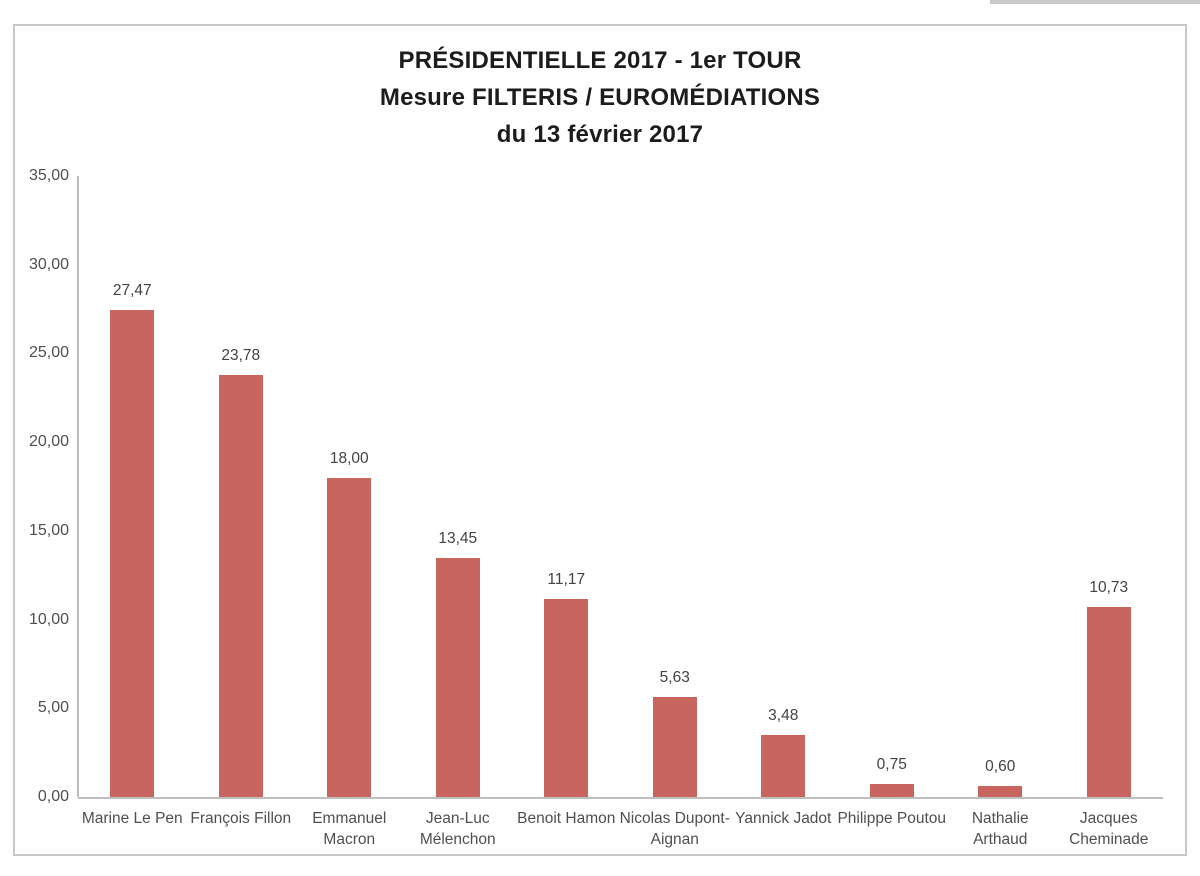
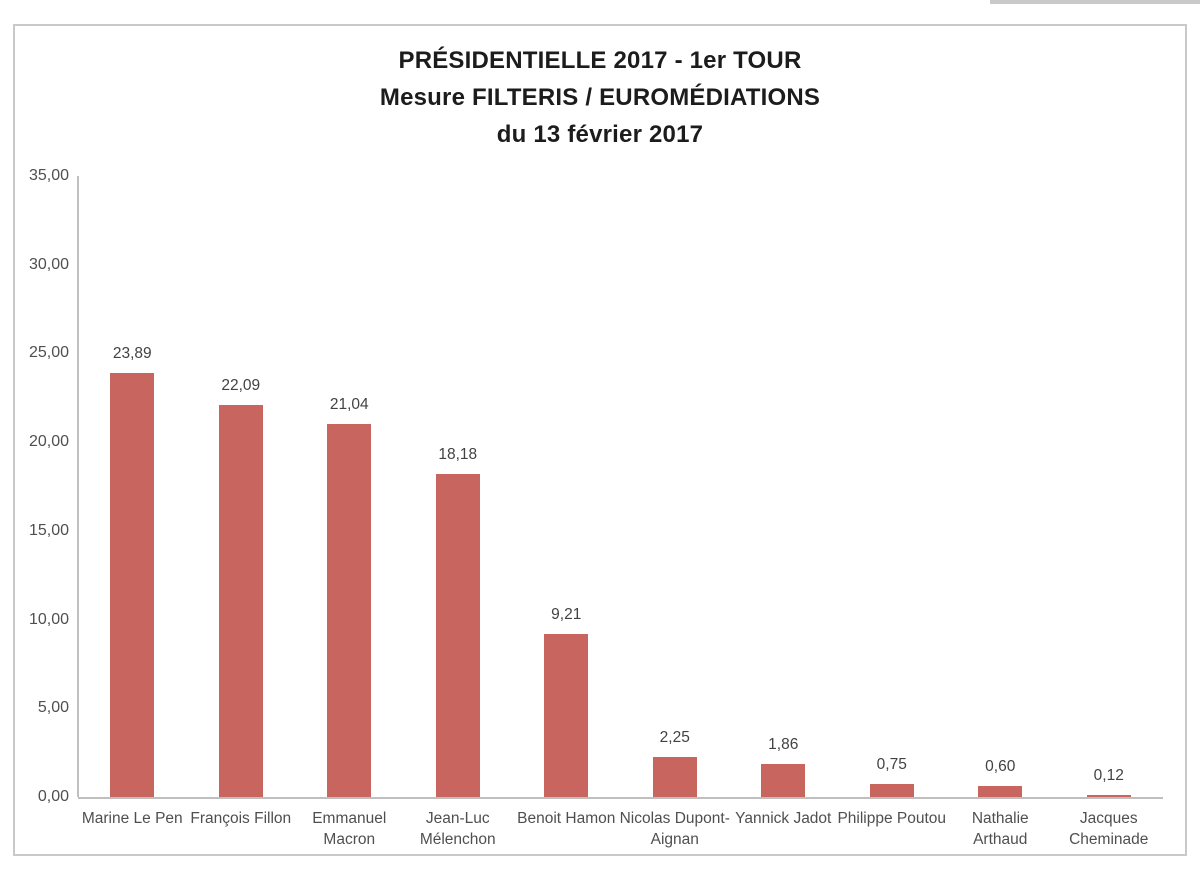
Marine Le Pen: 27,47 -> 23,89
François Fillon: 23,78 -> 22,09
Emmanuel Macron: 18,00 -> 21,04
Jean-Luc Mélenchon: 13,45 -> 18,18
Benoit Hamon: 11,17 -> 9,21
Nicolas Dupont-Aignan: 5,63 -> 2,25
Yannick Jadot: 3,48 -> 1,86
Jacques Cheminade: 10,73 -> 0,12
